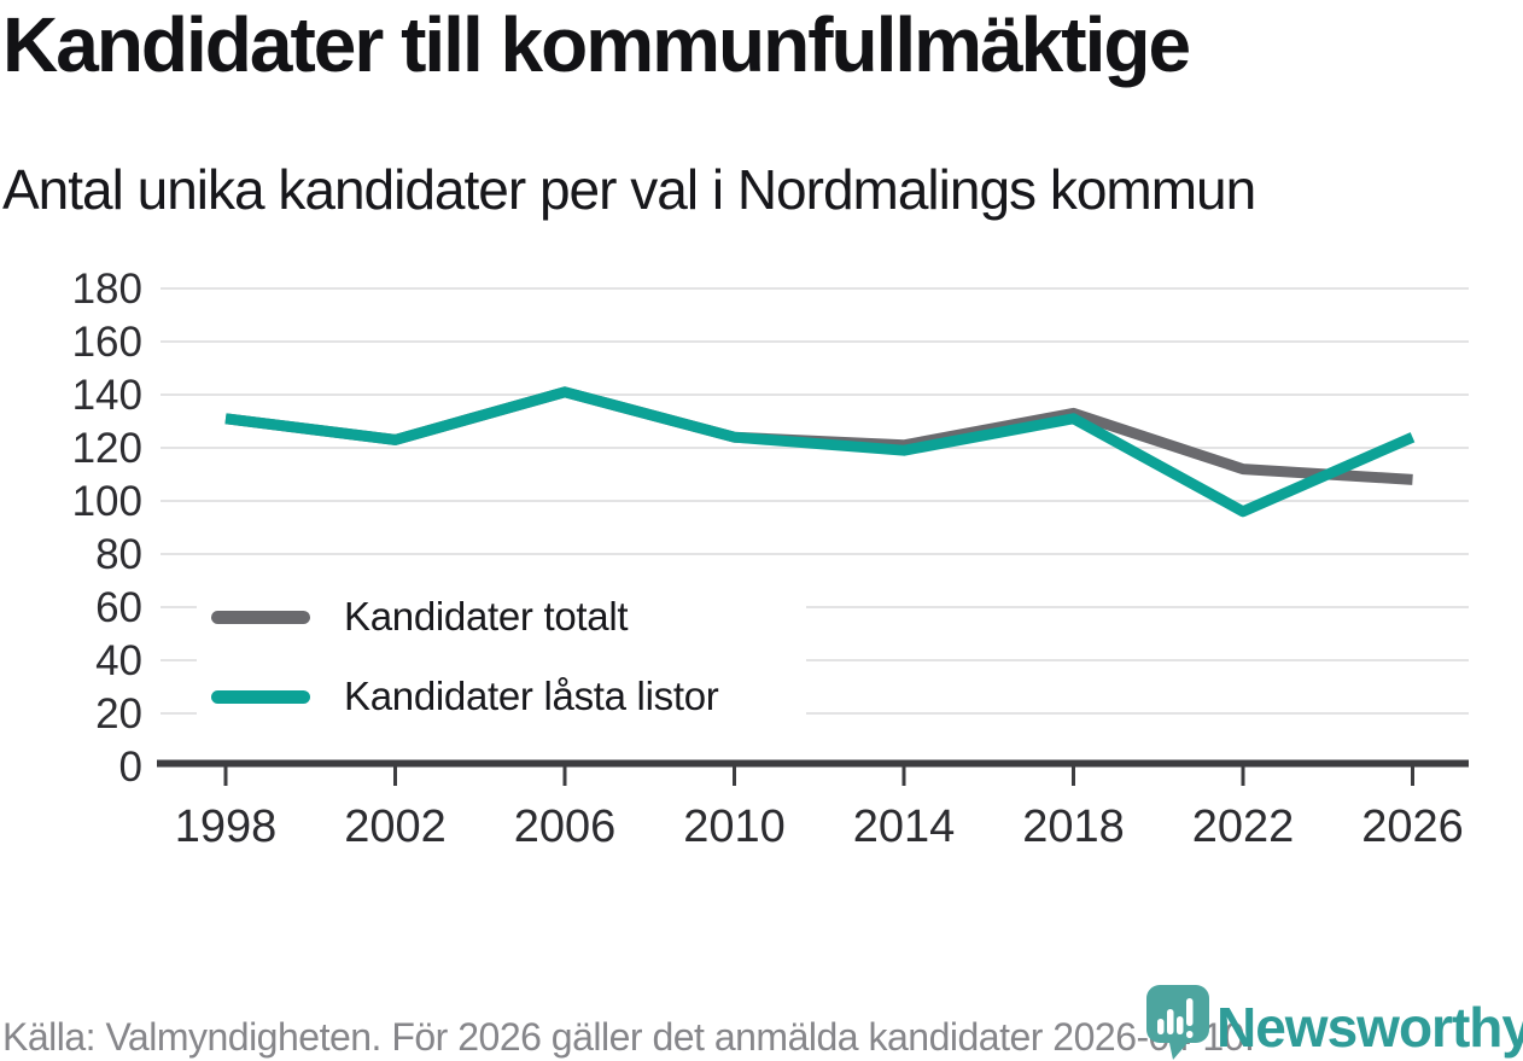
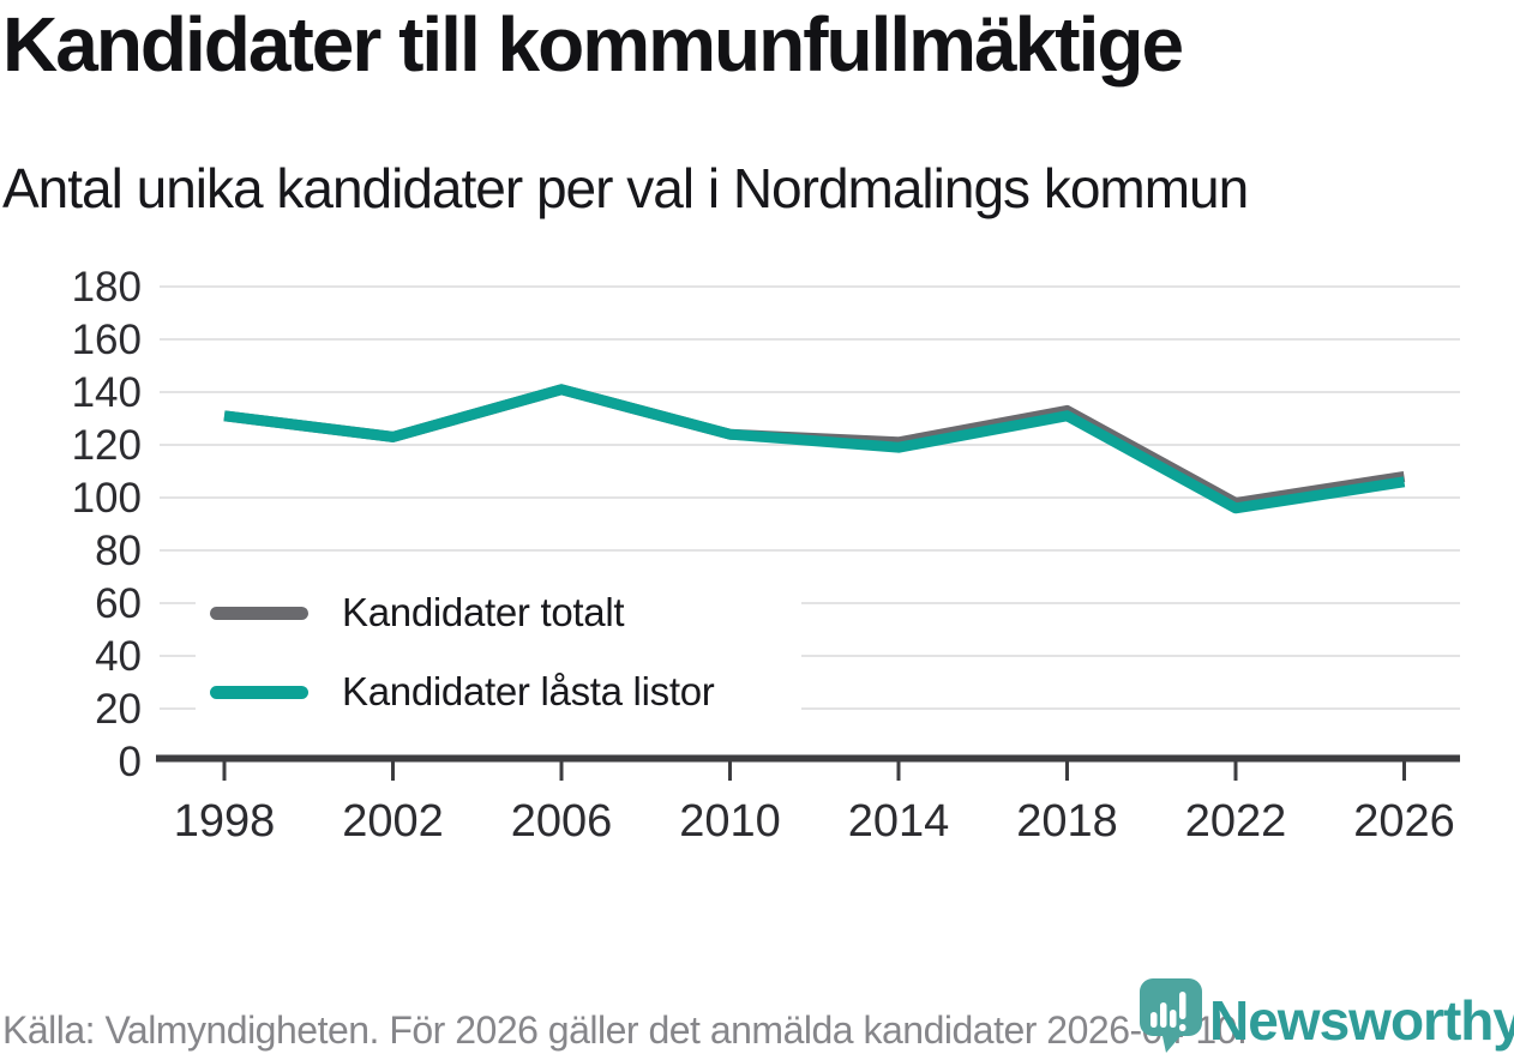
Kandidater totalt/2022: 112 -> 98
Kandidater låsta listor/2026: 124 -> 106
